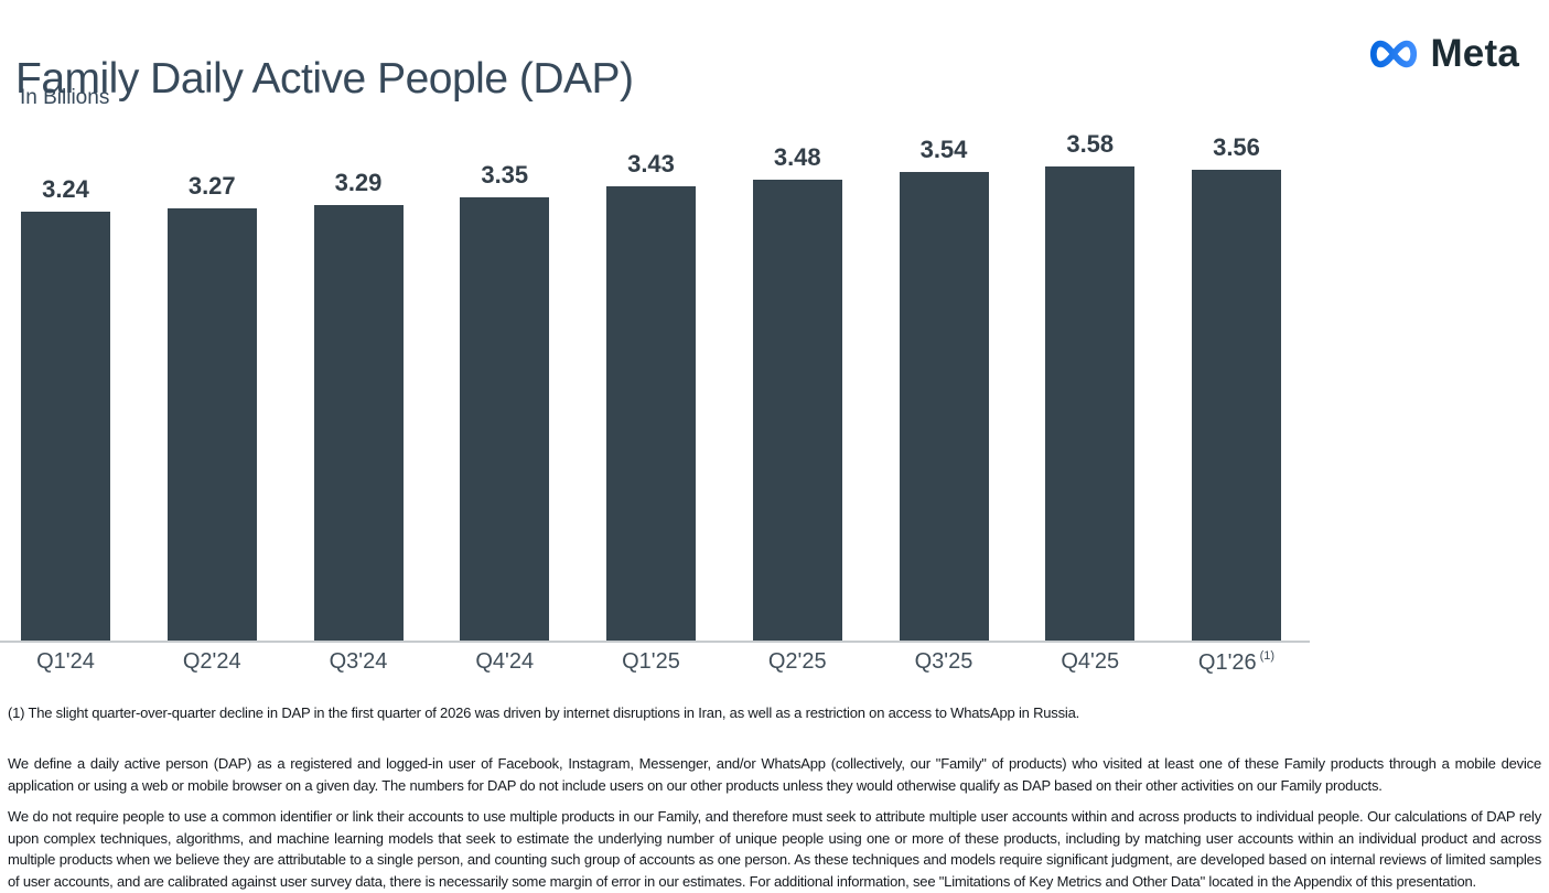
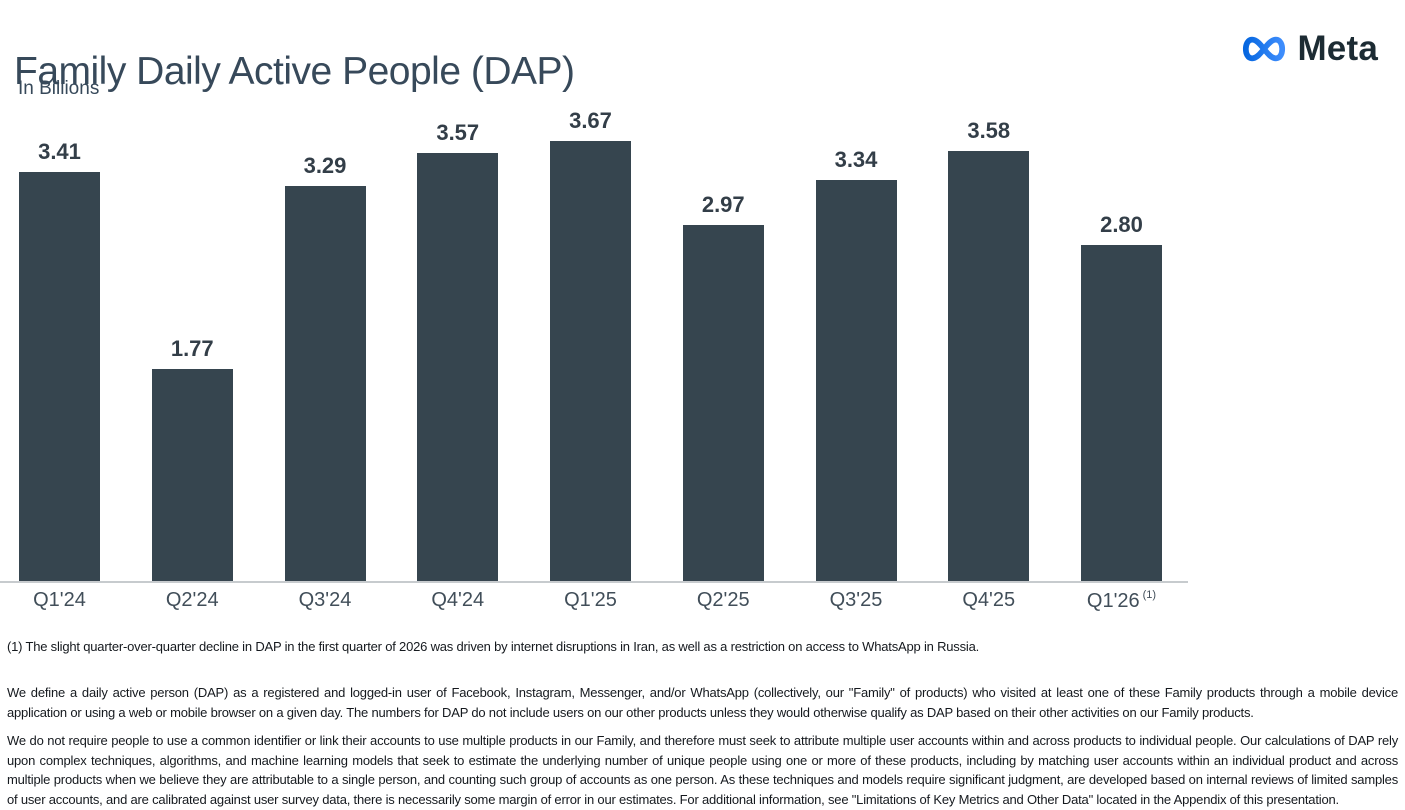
Q1'24: 3.24 -> 3.41
Q2'24: 3.27 -> 1.77
Q4'24: 3.35 -> 3.57
Q1'25: 3.43 -> 3.67
Q2'25: 3.48 -> 2.97
Q3'25: 3.54 -> 3.34
Q1'26: 3.56 -> 2.80
